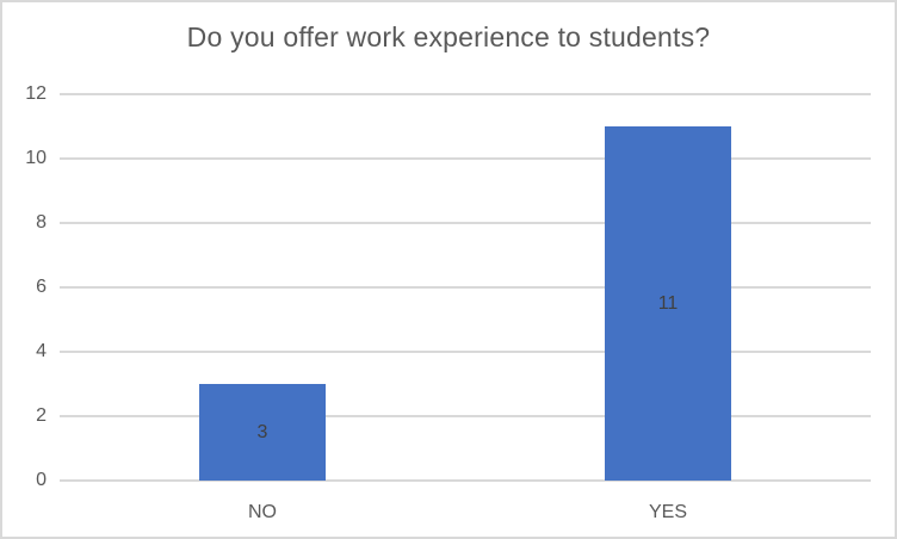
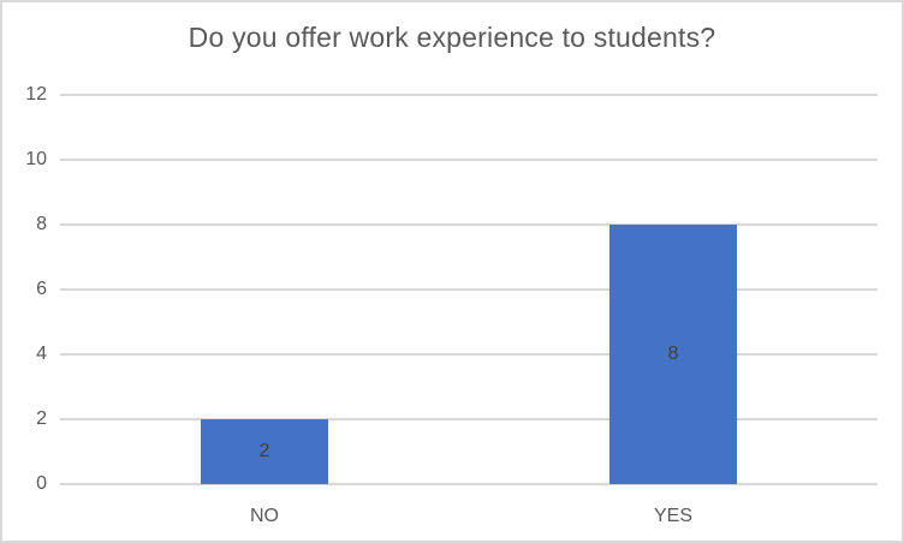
NO: 3 -> 2
YES: 11 -> 8
